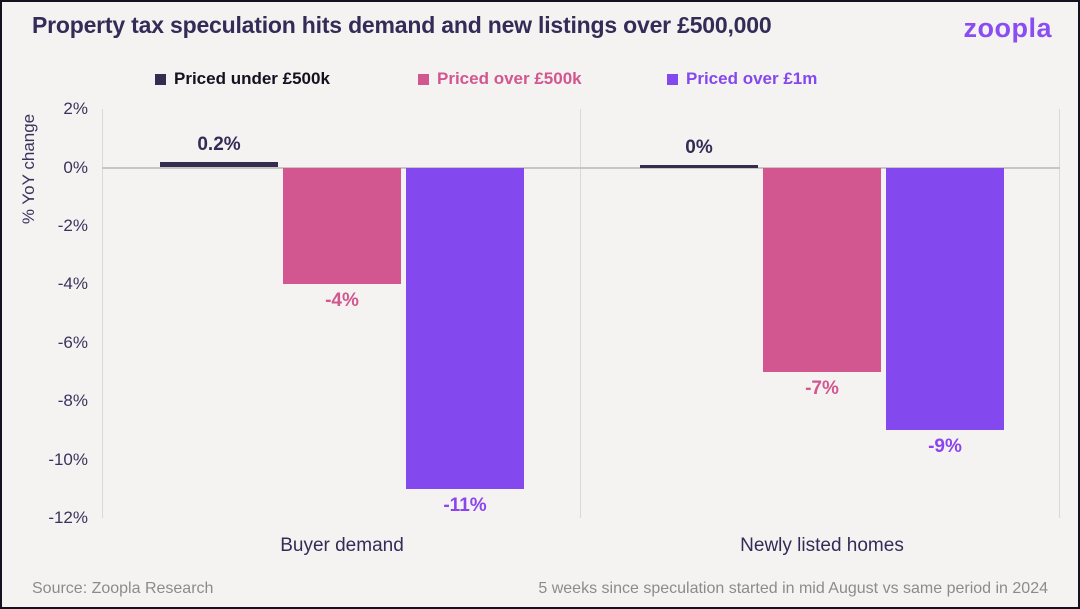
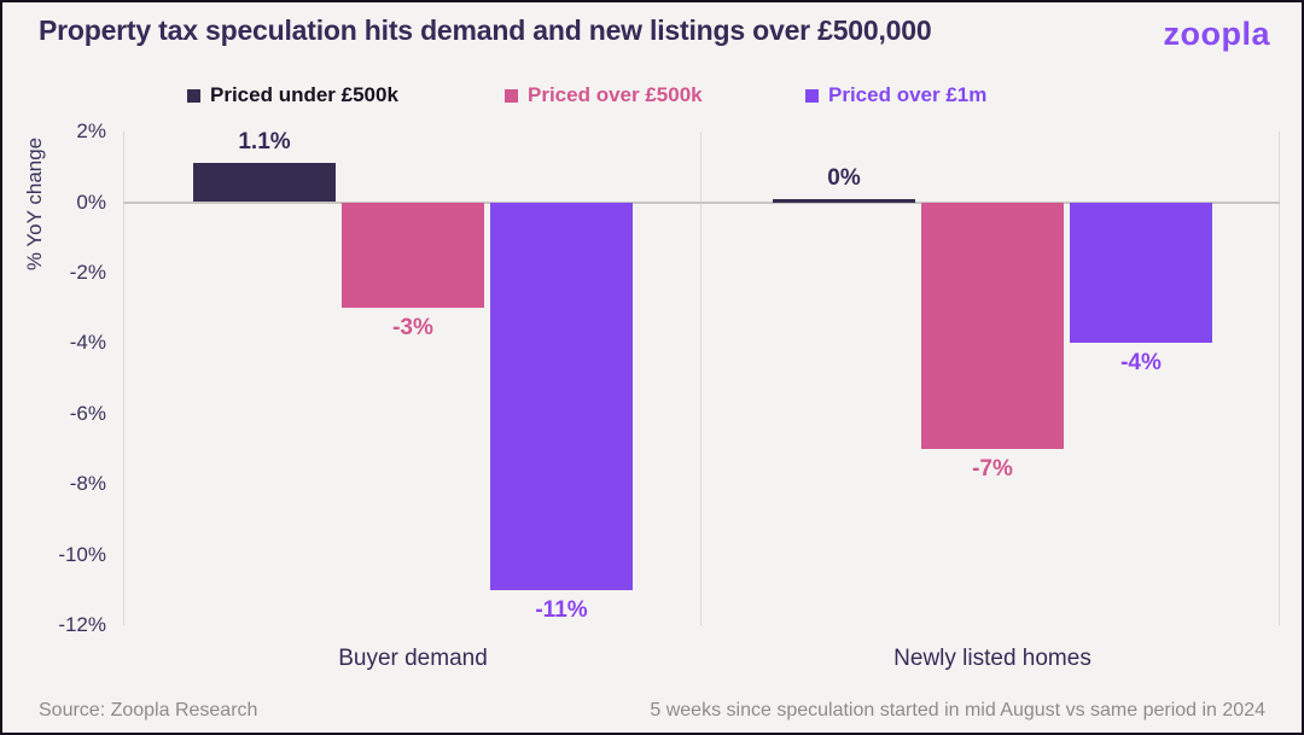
Priced under £500k/Buyer demand: 0.2% -> 1.1%
Priced over £500k/Buyer demand: -4% -> -3%
Priced over £1m/Newly listed homes: -9% -> -4%
